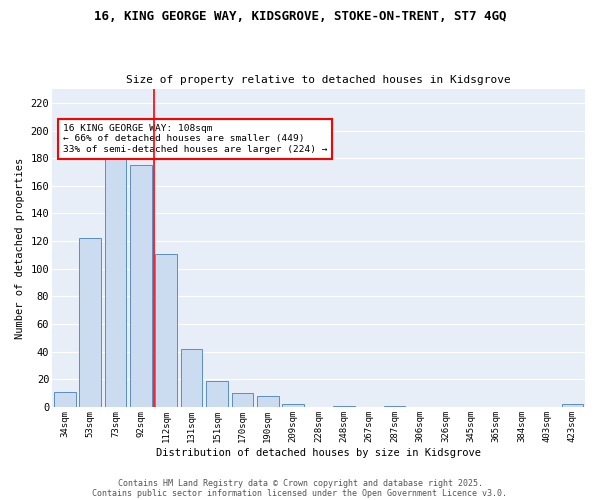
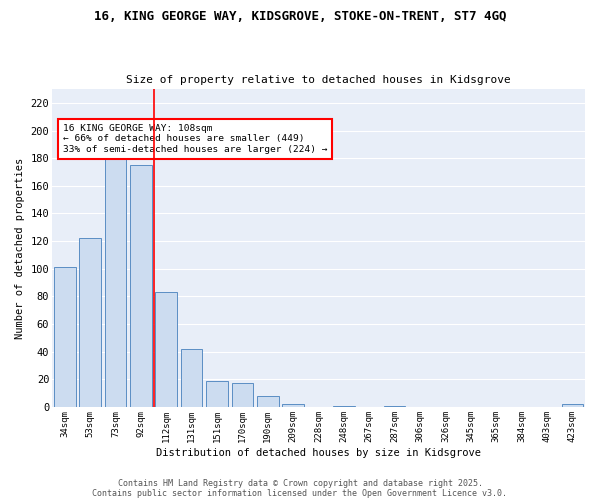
34sqm: 11 -> 101
112sqm: 111 -> 83
170sqm: 10 -> 17
